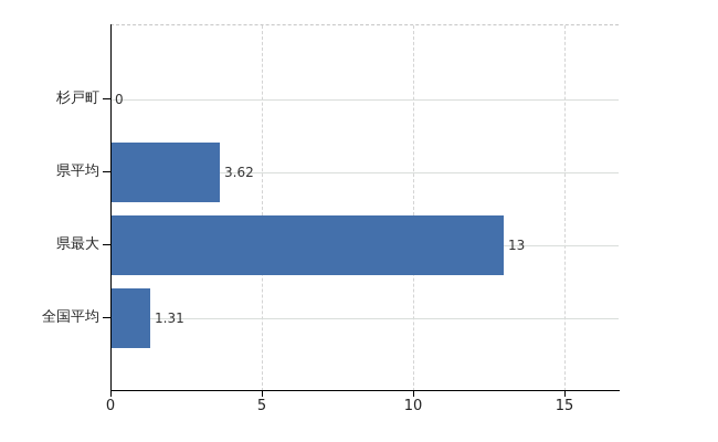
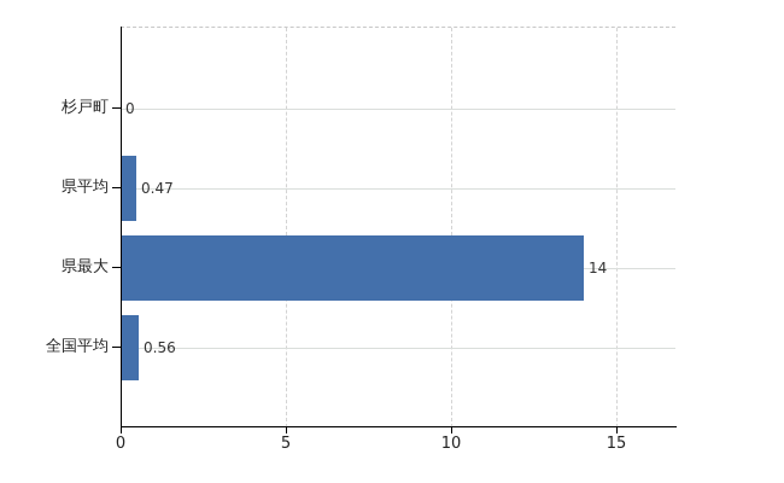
県平均: 3.62 -> 0.47
県最大: 13 -> 14
全国平均: 1.31 -> 0.56
